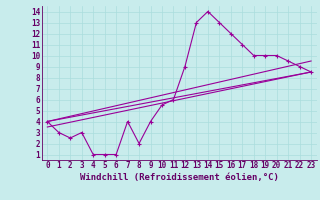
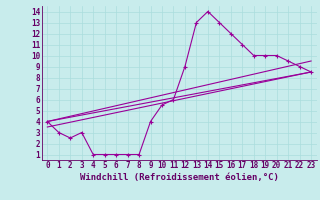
7: 4.0 -> 1.0
8: 2.0 -> 1.0
